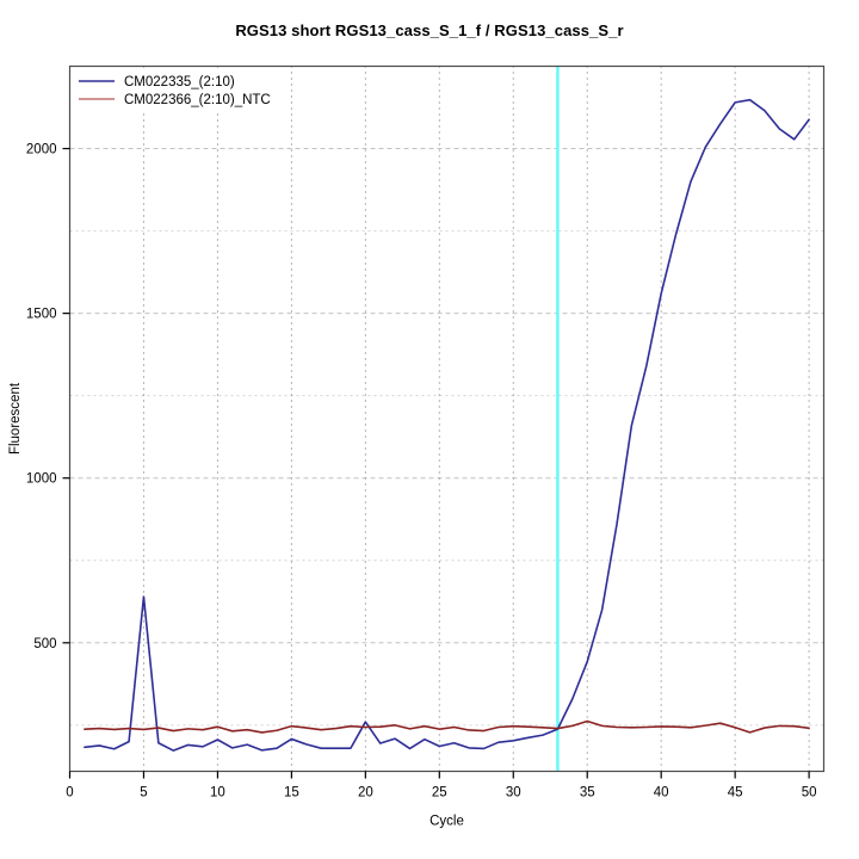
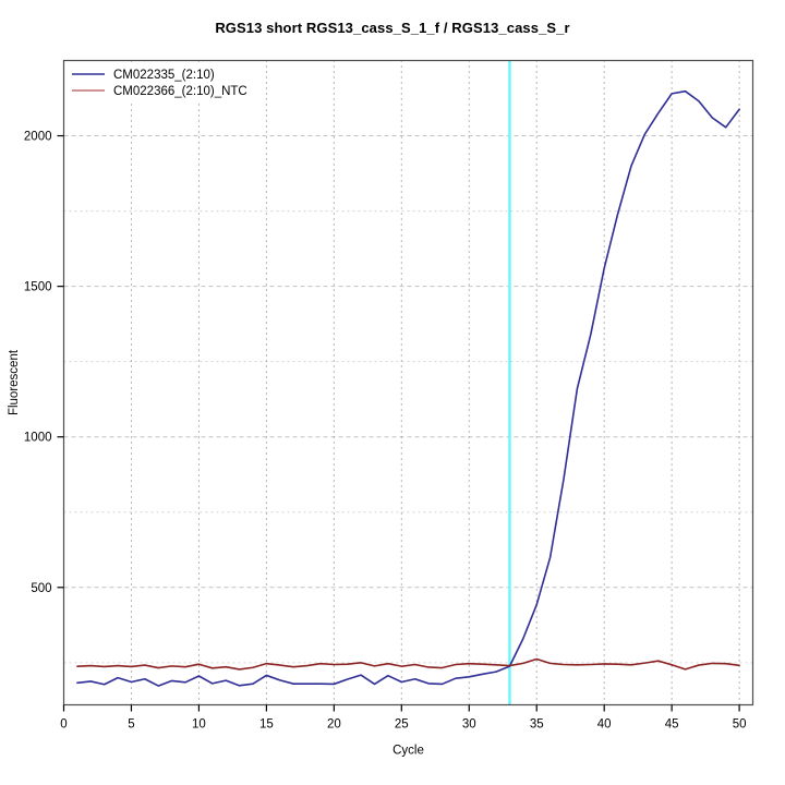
CM022335_(2:10)/5: 640 -> 190
CM022335_(2:10)/20: 260 -> 180
